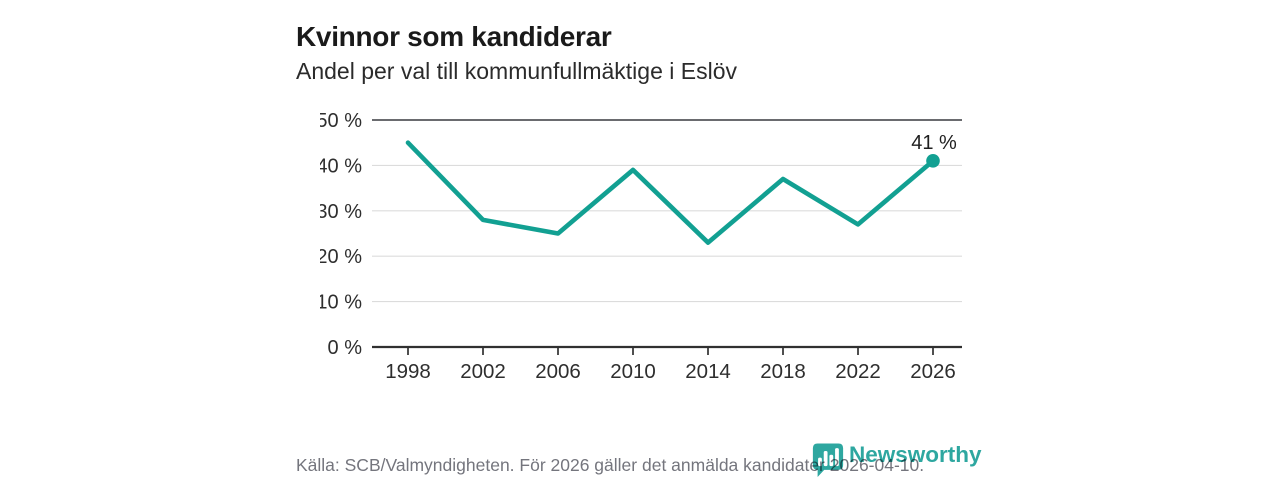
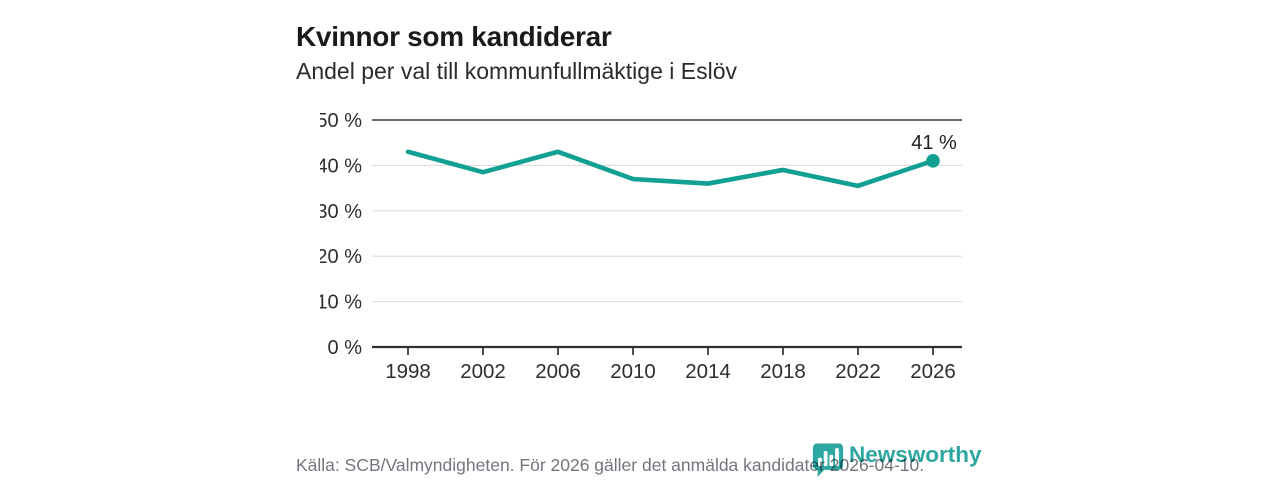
1998: 45% -> 43%
2002: 28% -> 38%
2006: 25% -> 43%
2010: 39% -> 37%
2014: 23% -> 36%
2018: 37% -> 39%
2022: 27% -> 36%
